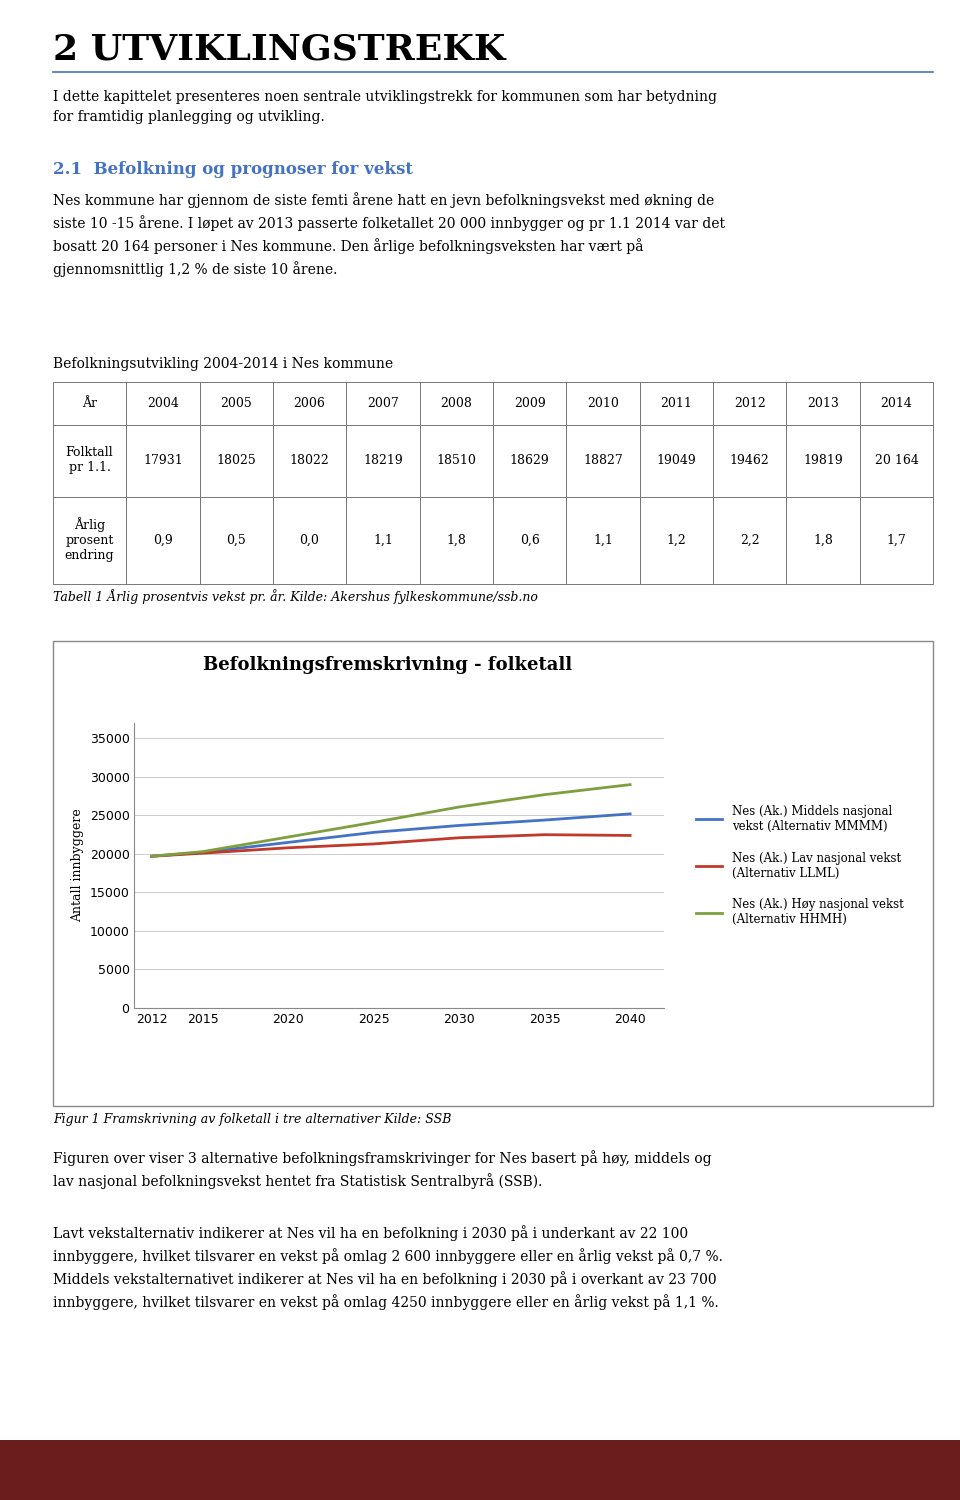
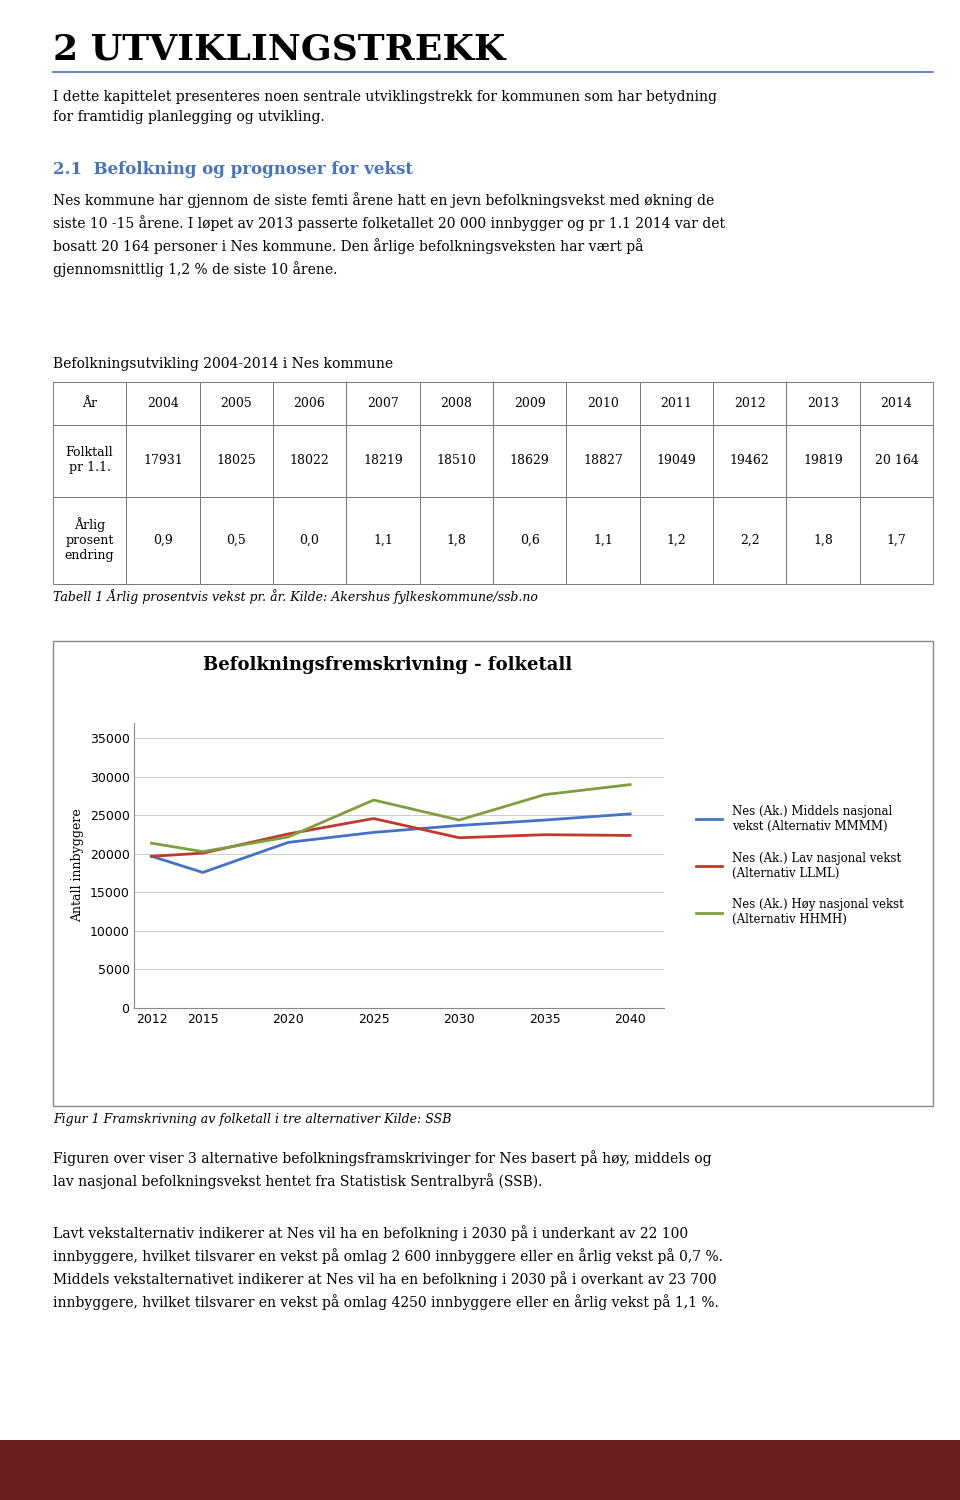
Nes (Ak.) Høy nasjonal vekst (Alternativ HHMH)/2012: 19700 -> 21400
Nes (Ak.) Middels nasjonal vekst (Alternativ MMMM)/2015: 20200 -> 17600
Nes (Ak.) Lav nasjonal vekst (Alternativ LLML)/2020: 20800 -> 22600
Nes (Ak.) Lav nasjonal vekst (Alternativ LLML)/2025: 21300 -> 24600
Nes (Ak.) Høy nasjonal vekst (Alternativ HHMH)/2025: 24100 -> 27000
Nes (Ak.) Høy nasjonal vekst (Alternativ HHMH)/2030: 26100 -> 24400
